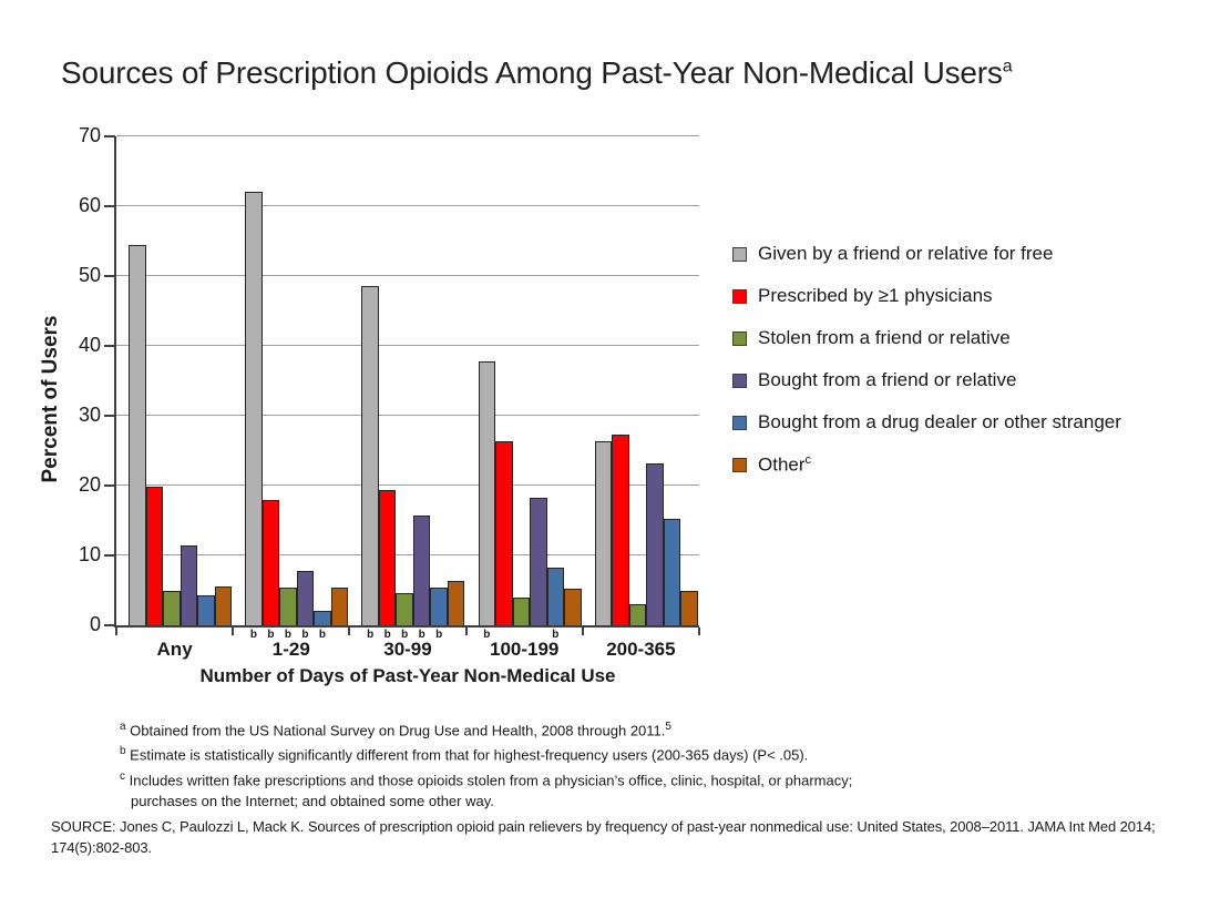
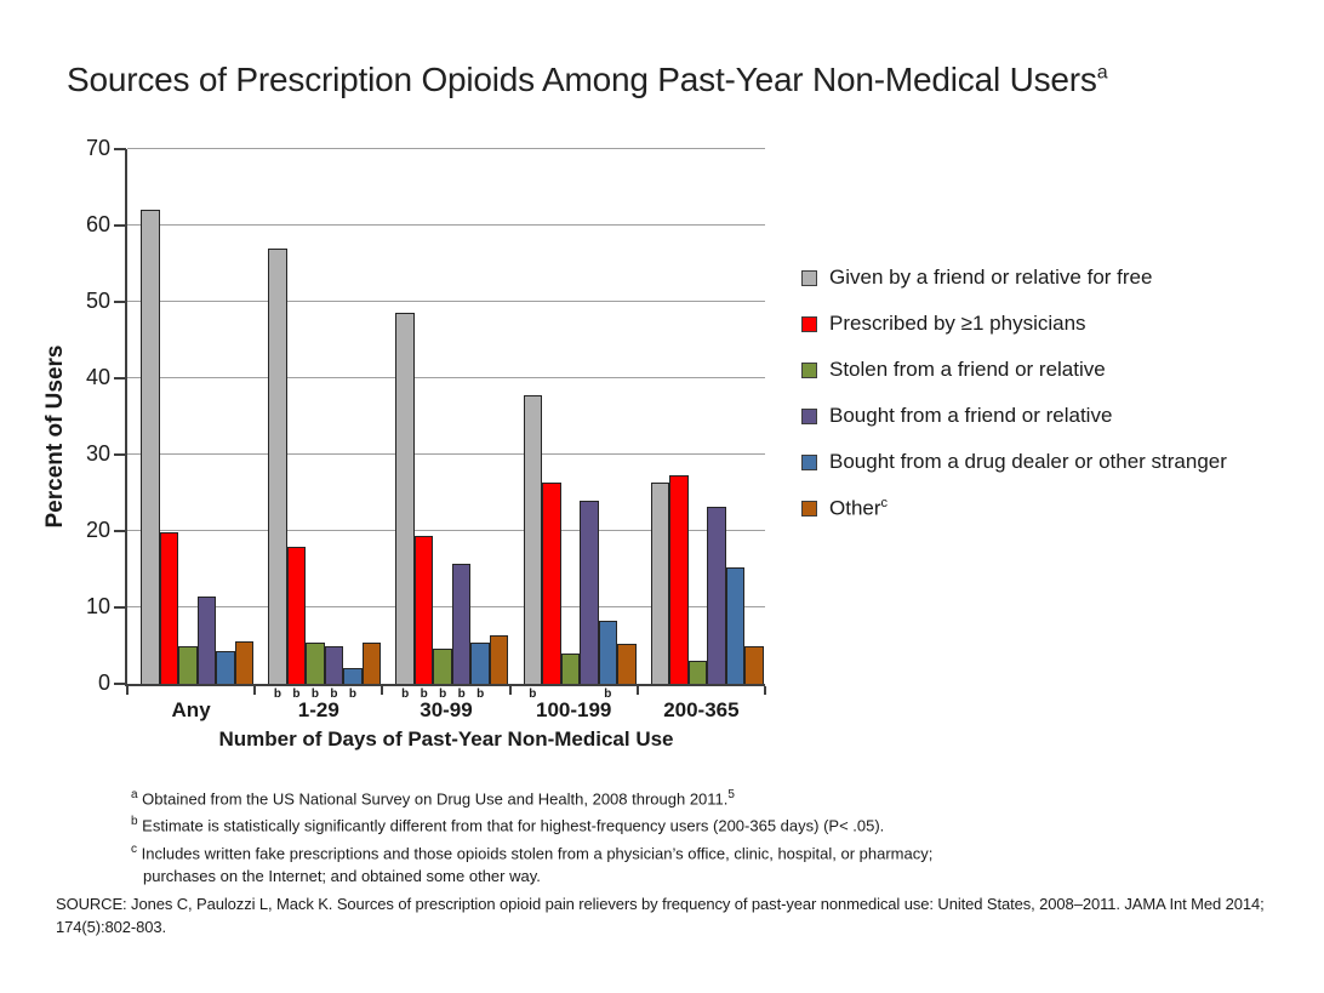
Given by a friend or relative for free/Any: 54 -> 62
Given by a friend or relative for free/1-29: 62 -> 57
Bought from a friend or relative/1-29: 8 -> 5
Bought from a friend or relative/100-199: 18 -> 24
